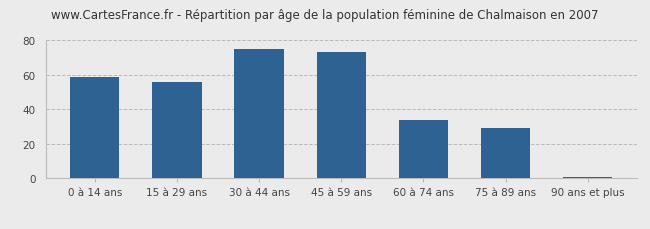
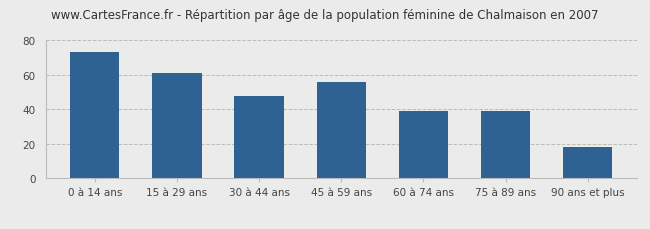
0 à 14 ans: 59 -> 73
15 à 29 ans: 56 -> 61
30 à 44 ans: 75 -> 48
45 à 59 ans: 73 -> 56
60 à 74 ans: 34 -> 39
75 à 89 ans: 29 -> 39
90 ans et plus: 1 -> 18
